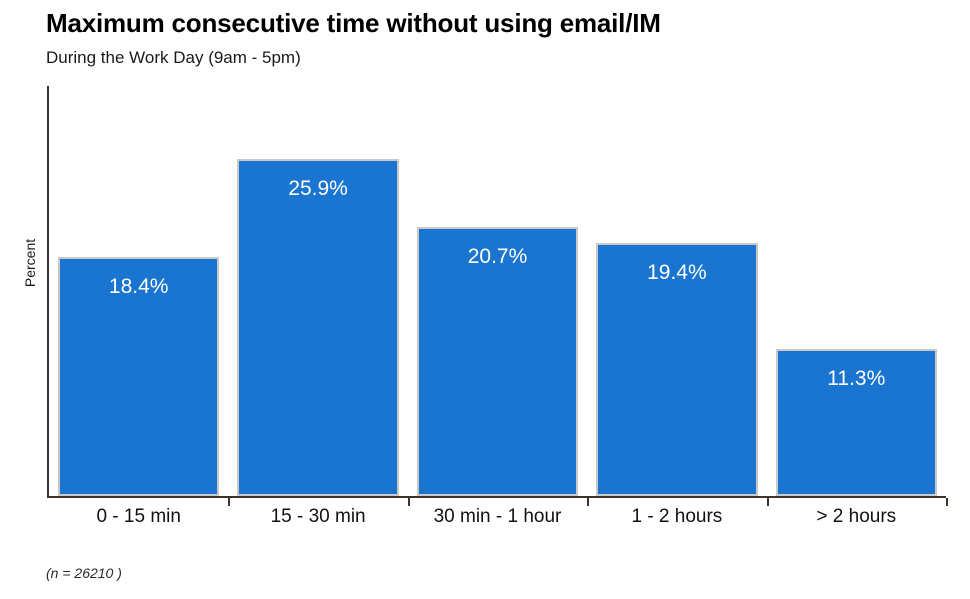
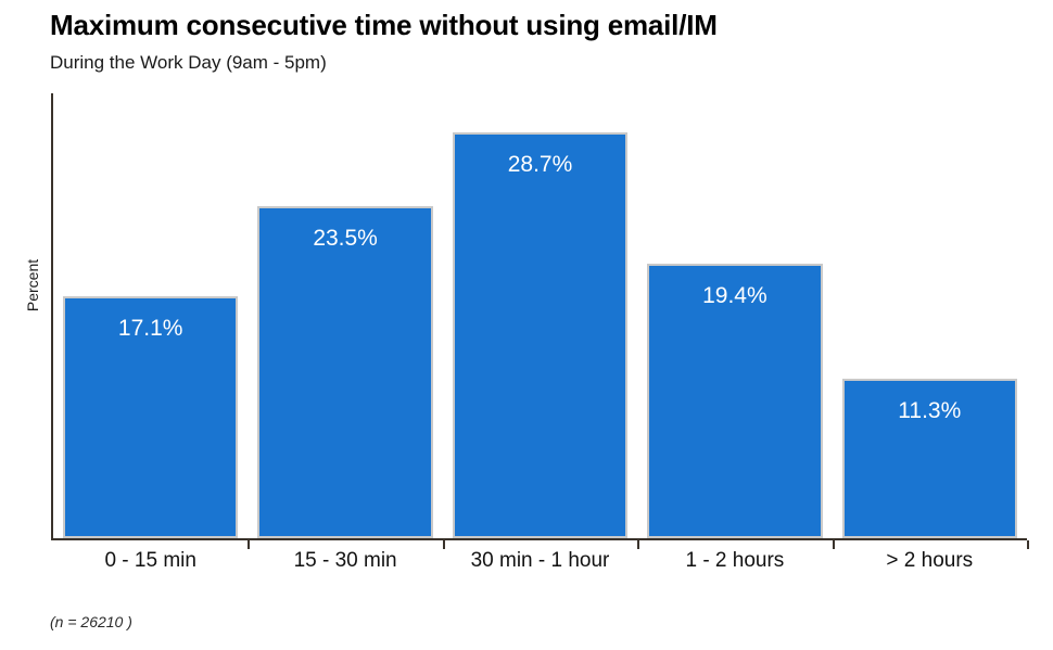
0 - 15 min: 18.4% -> 17.1%
15 - 30 min: 25.9% -> 23.5%
30 min - 1 hour: 20.7% -> 28.7%
